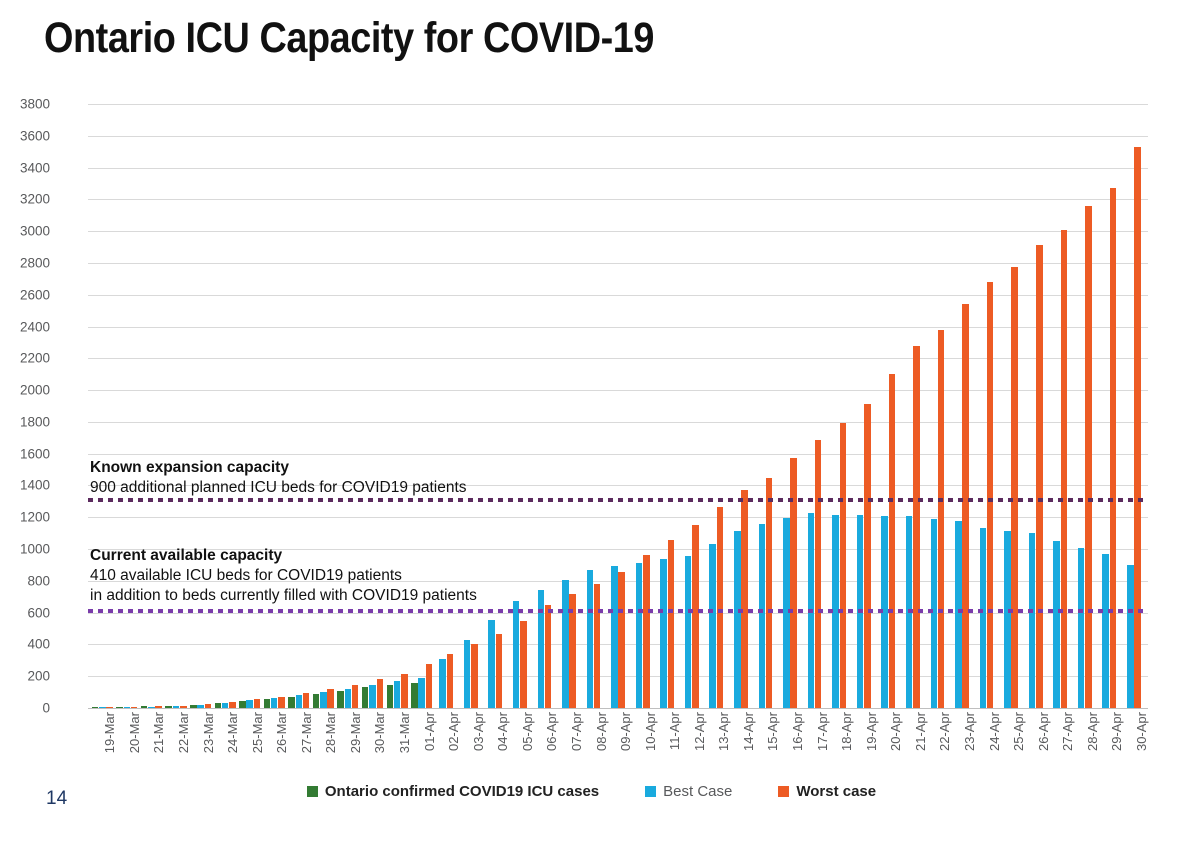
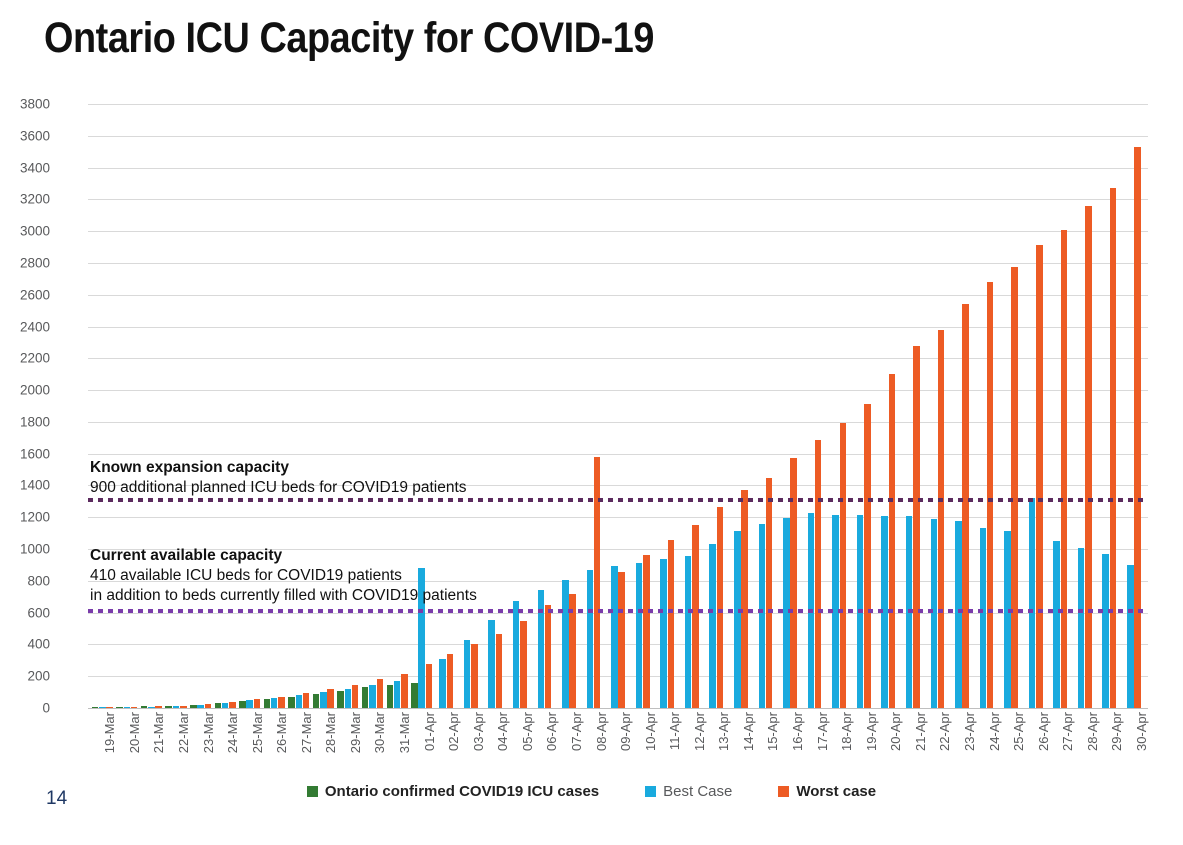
Best Case/01-Apr: 190 -> 880
Worst case/08-Apr: 780 -> 1580
Best Case/26-Apr: 1100 -> 1320
